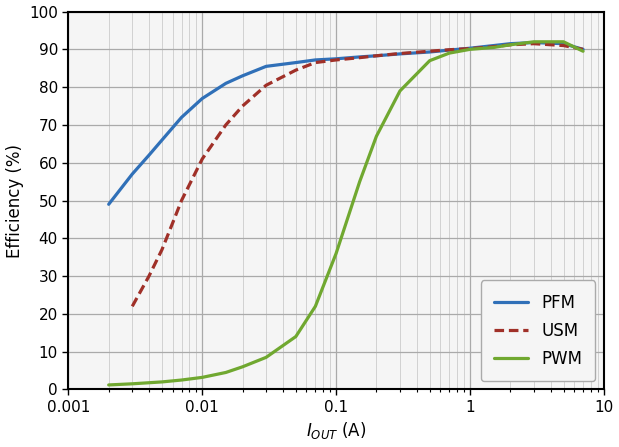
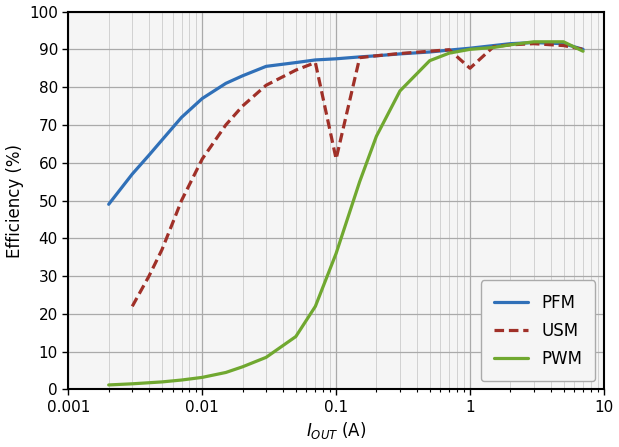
USM/0.1: 87.2 -> 61.0
USM/1: 90.2 -> 85.0
